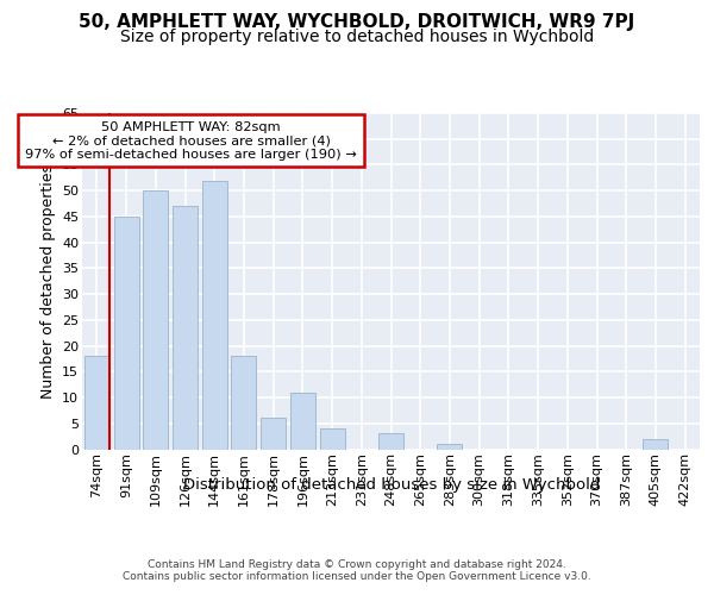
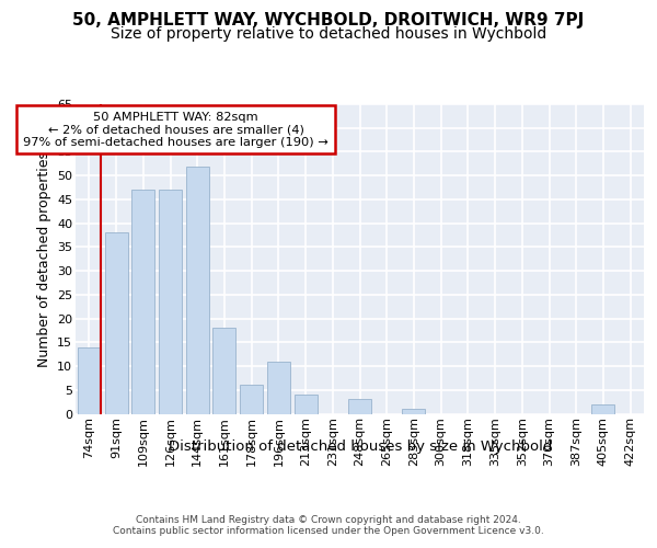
74sqm: 18 -> 14
91sqm: 45 -> 38
109sqm: 50 -> 47
